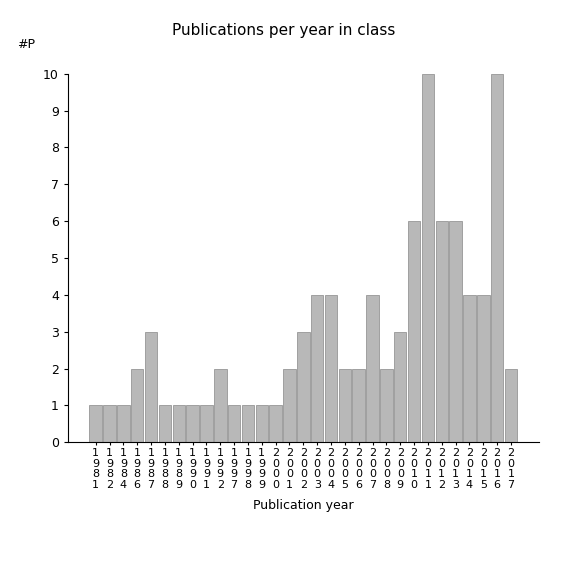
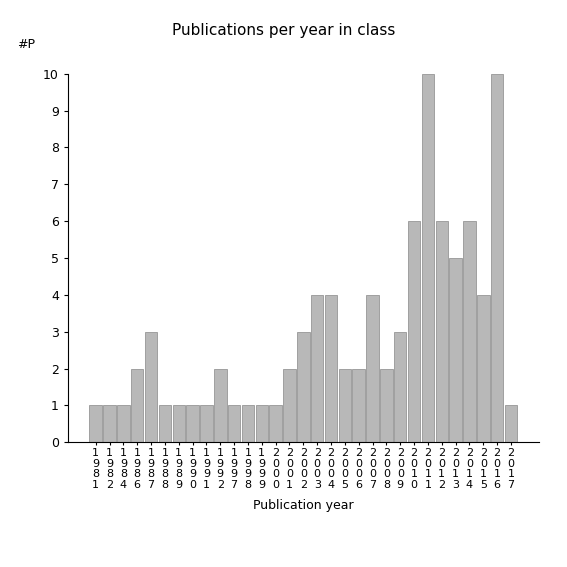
2 0 1 3: 6 -> 5
2 0 1 4: 4 -> 6
2 0 1 7: 2 -> 1
